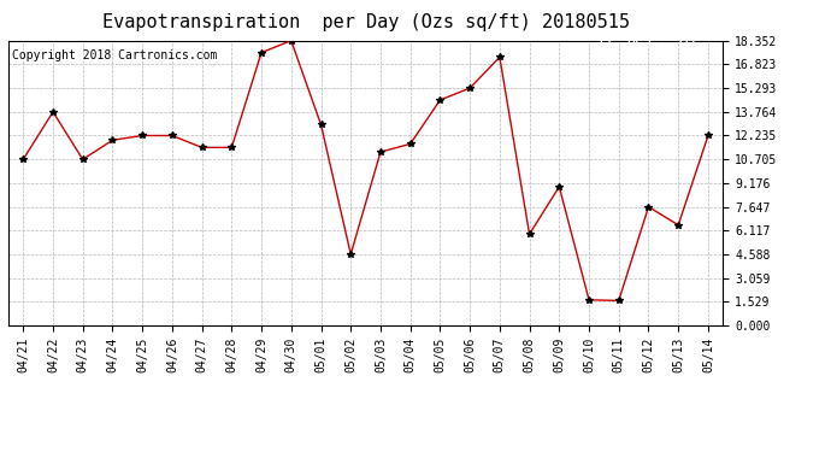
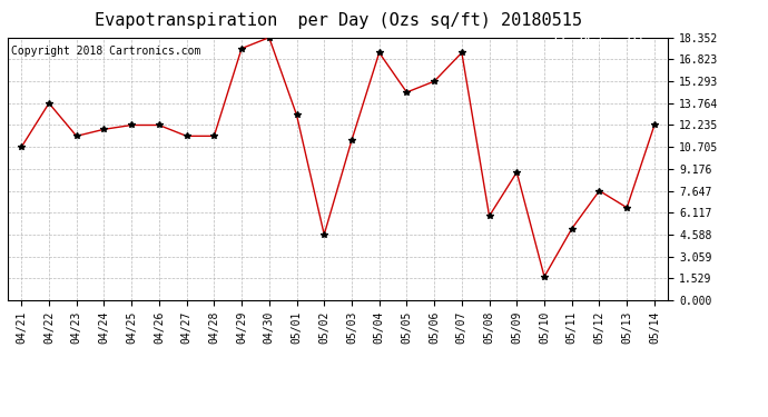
04/23: 10.7 -> 11.5
05/04: 11.7 -> 17.3
05/11: 1.6 -> 5.0
